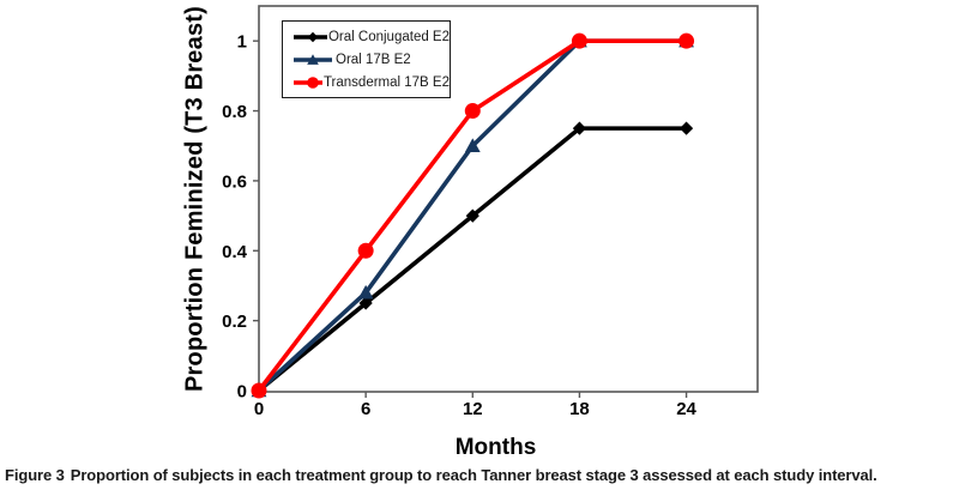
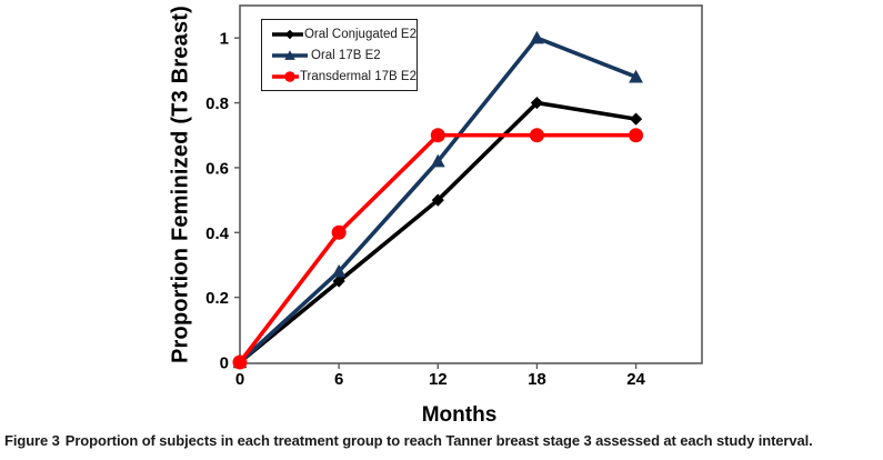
Oral 17B E2/12: 0.70 -> 0.62
Transdermal 17B E2/12: 0.8 -> 0.7
Oral Conjugated E2/18: 0.75 -> 0.80
Transdermal 17B E2/18: 1.0 -> 0.7
Oral 17B E2/24: 1.00 -> 0.88
Transdermal 17B E2/24: 1.0 -> 0.7
